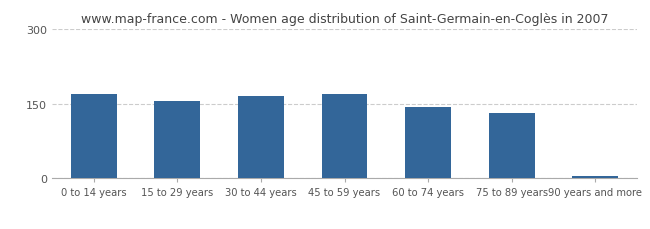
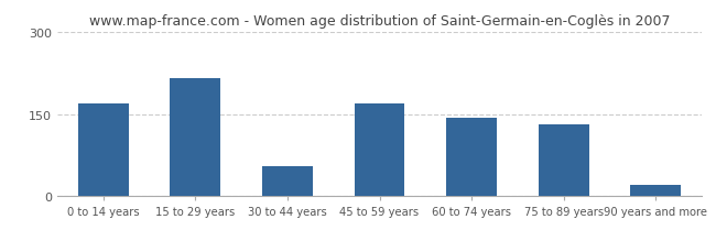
15 to 29 years: 155 -> 215
30 to 44 years: 165 -> 55
90 years and more: 5 -> 20
